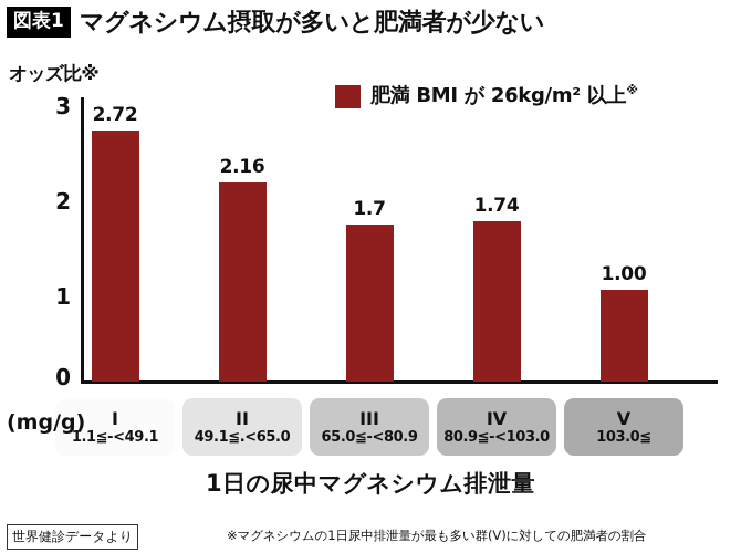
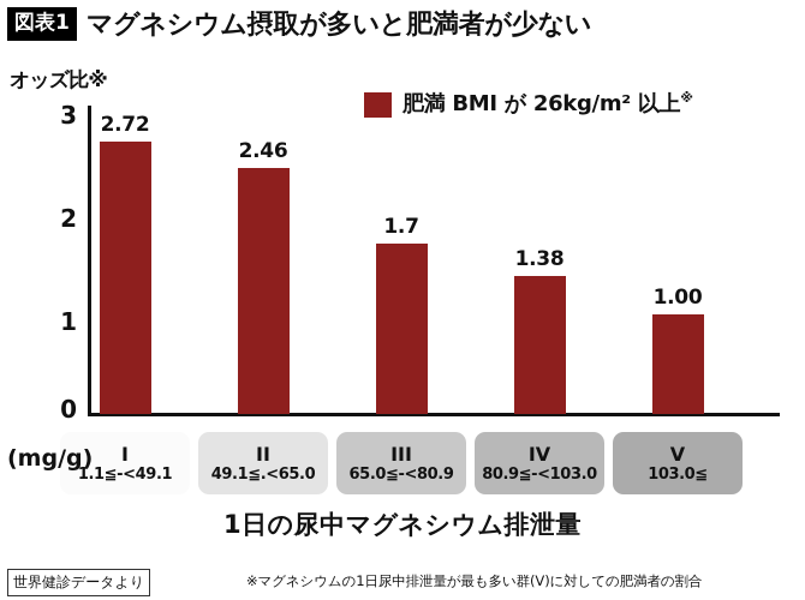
II: 2.16 -> 2.46
IV: 1.74 -> 1.38
